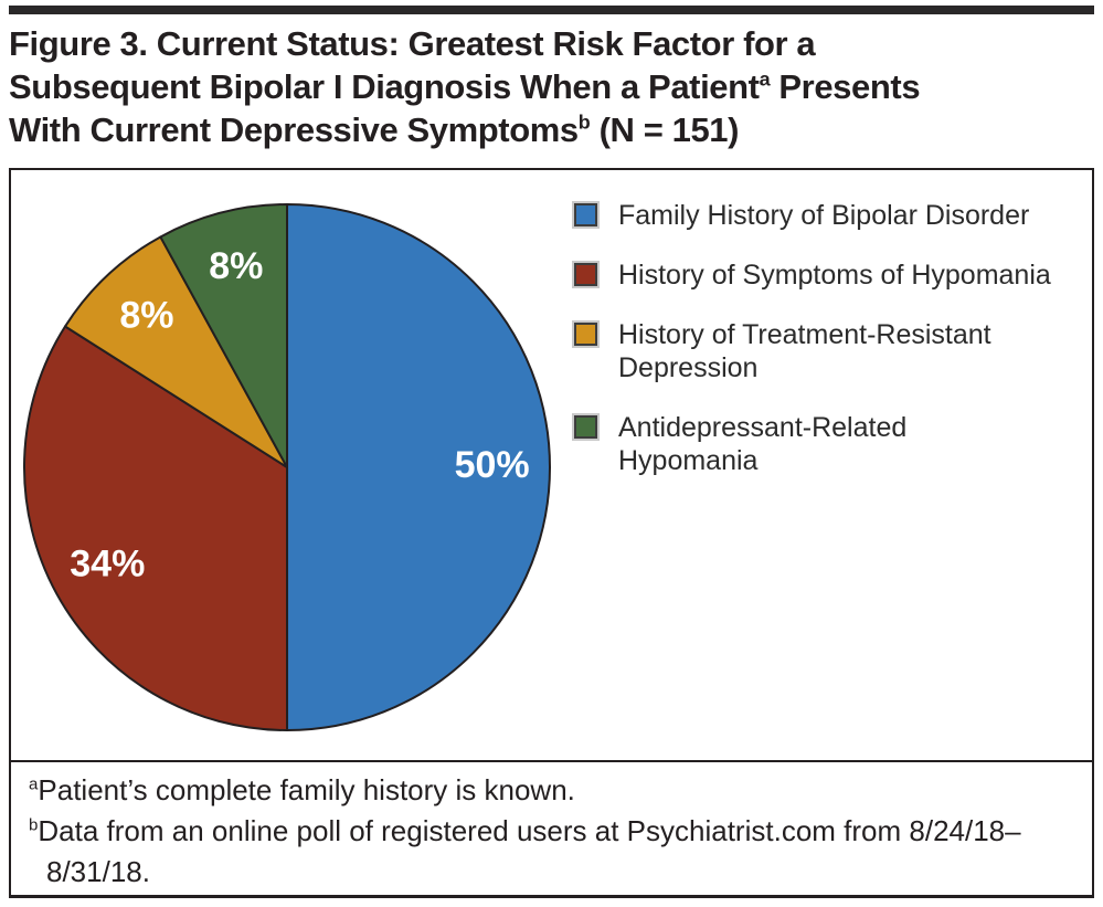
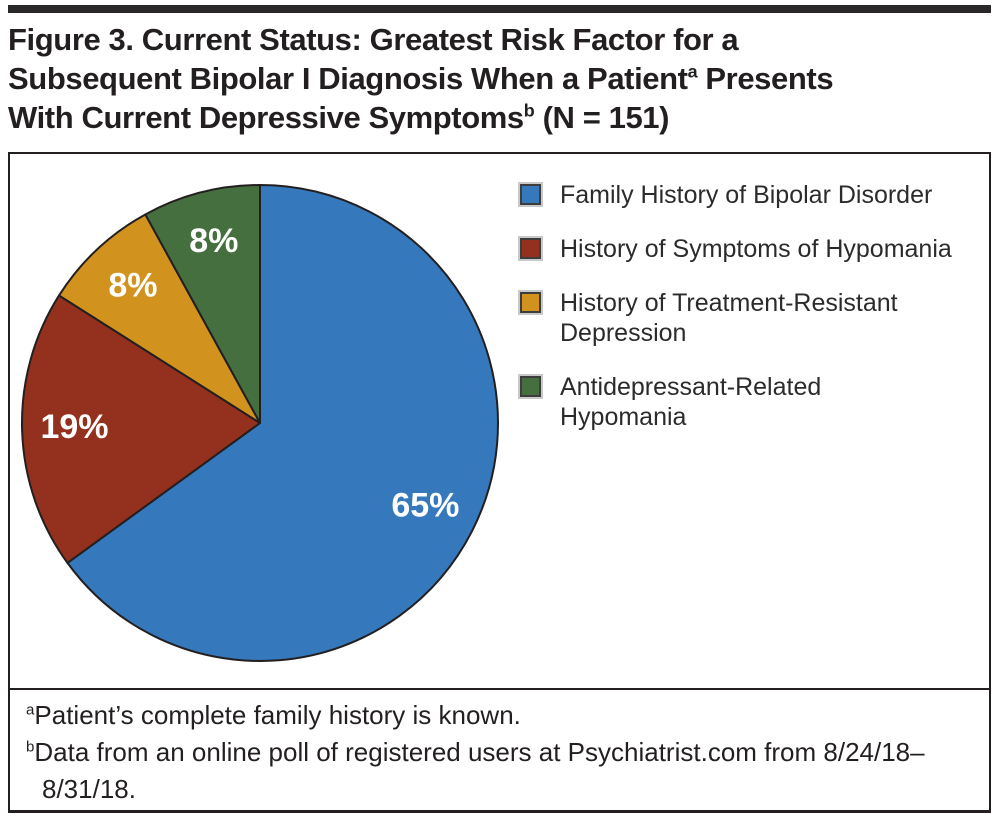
Family History of Bipolar Disorder: 50% -> 65%
History of Symptoms of Hypomania: 34% -> 19%
